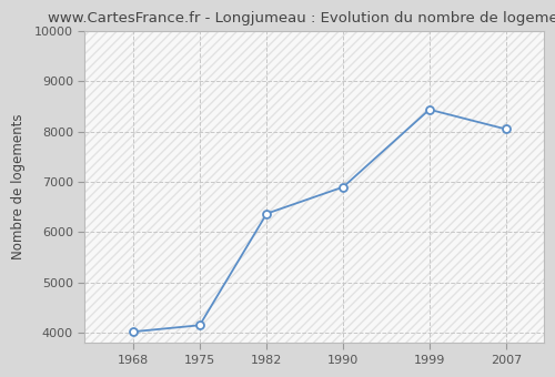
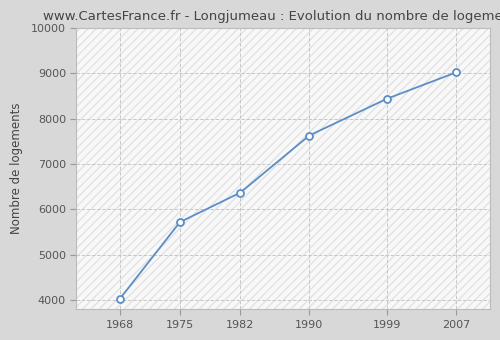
1975: 4150 -> 5720
1990: 6900 -> 7630
2007: 8050 -> 9020
